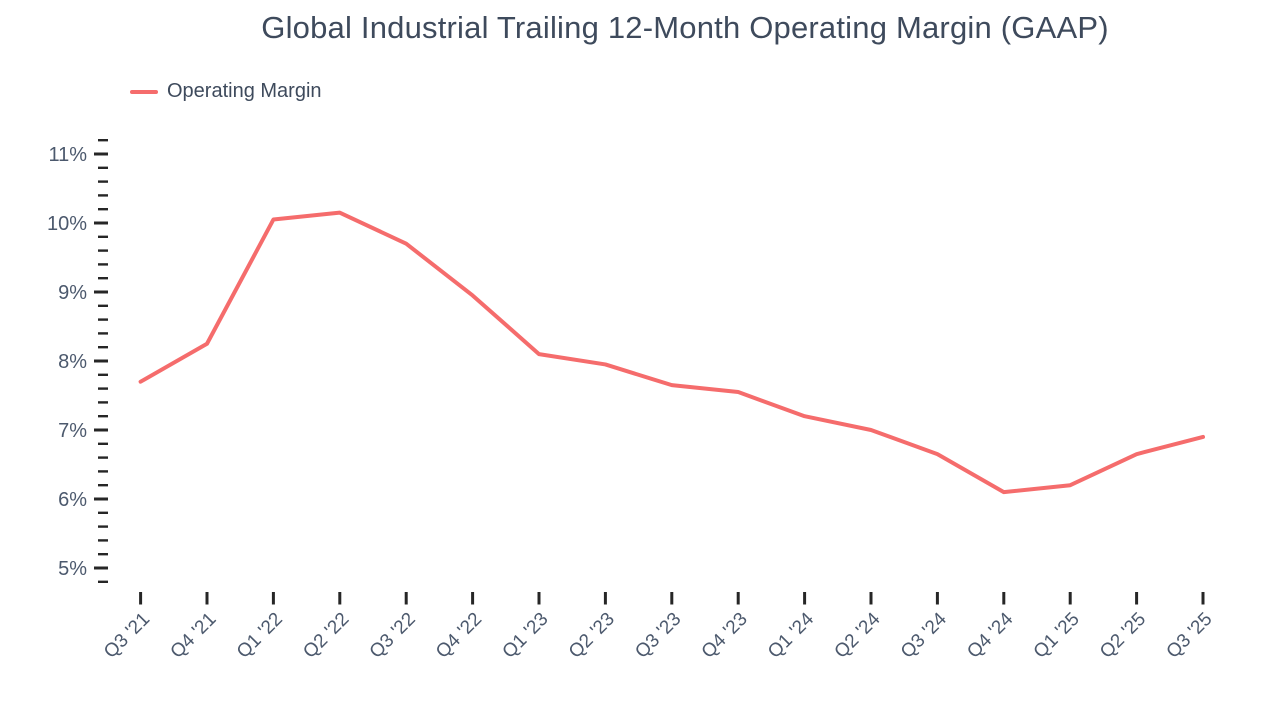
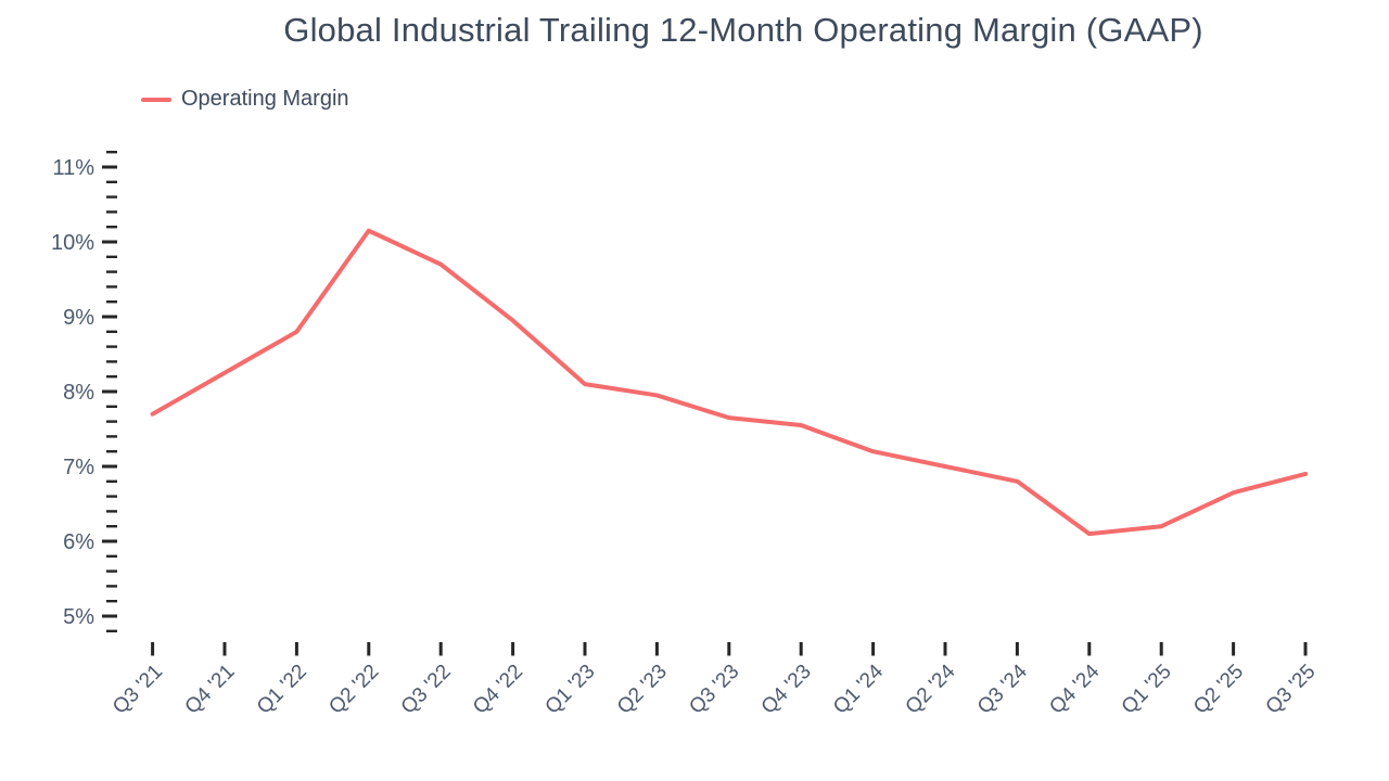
Q1 '22: 10.1% -> 8.8%
Q3 '24: 6.7% -> 6.8%
